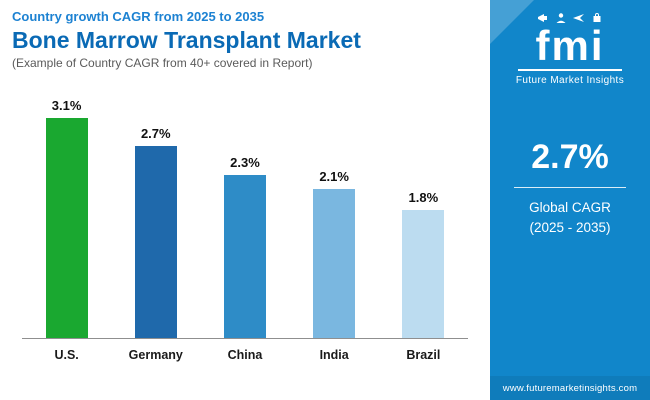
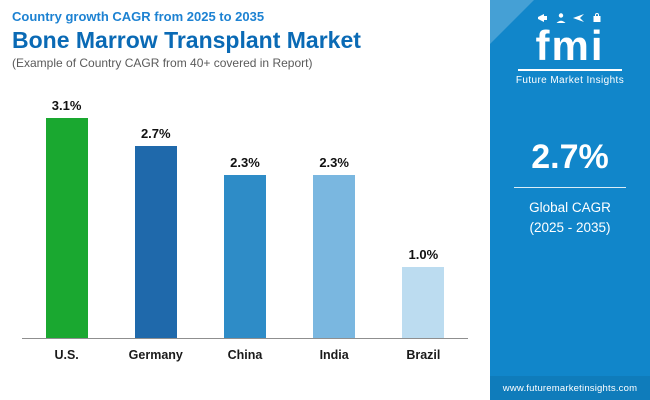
India: 2.1% -> 2.3%
Brazil: 1.8% -> 1.0%
